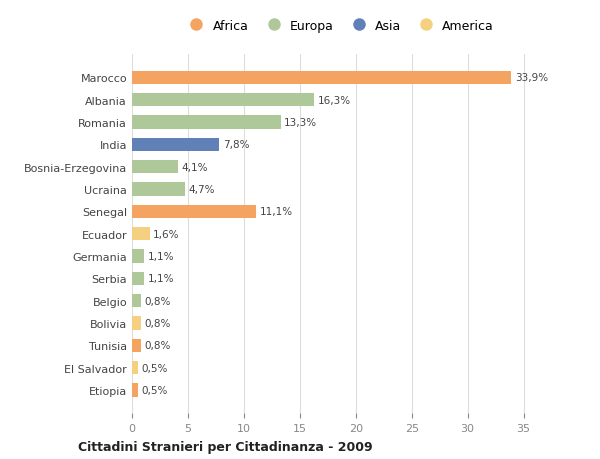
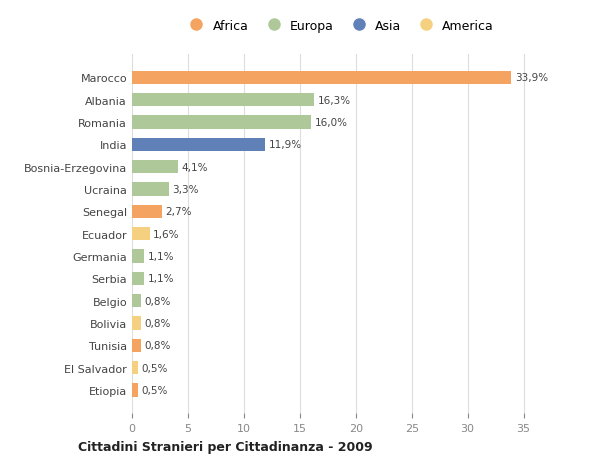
Romania: 13,3% -> 16,0%
India: 7,8% -> 11,9%
Ucraina: 4,7% -> 3,3%
Senegal: 11,1% -> 2,7%
